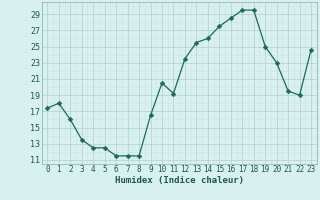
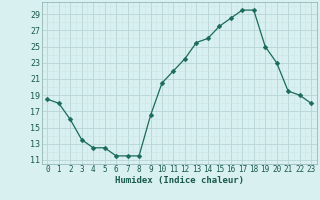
0: 17.4 -> 18.5
11: 19.2 -> 22.0
23: 24.6 -> 18.0
